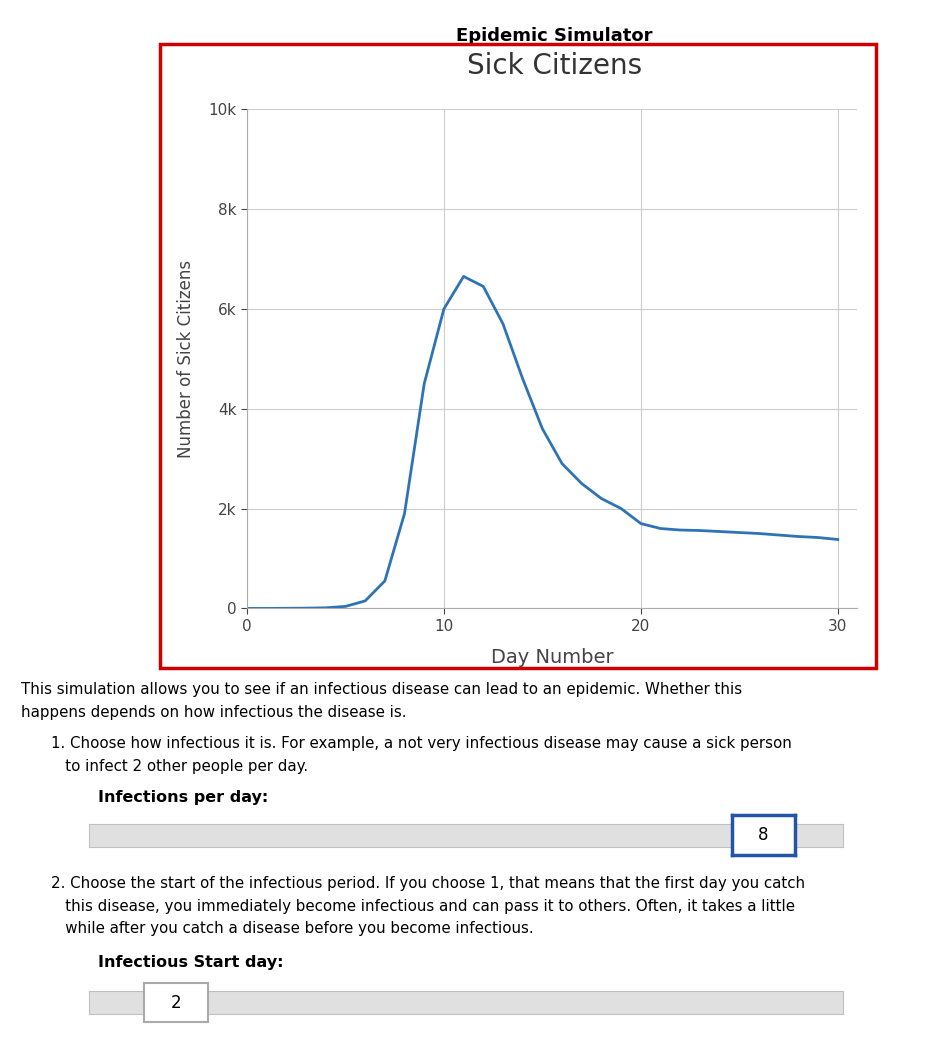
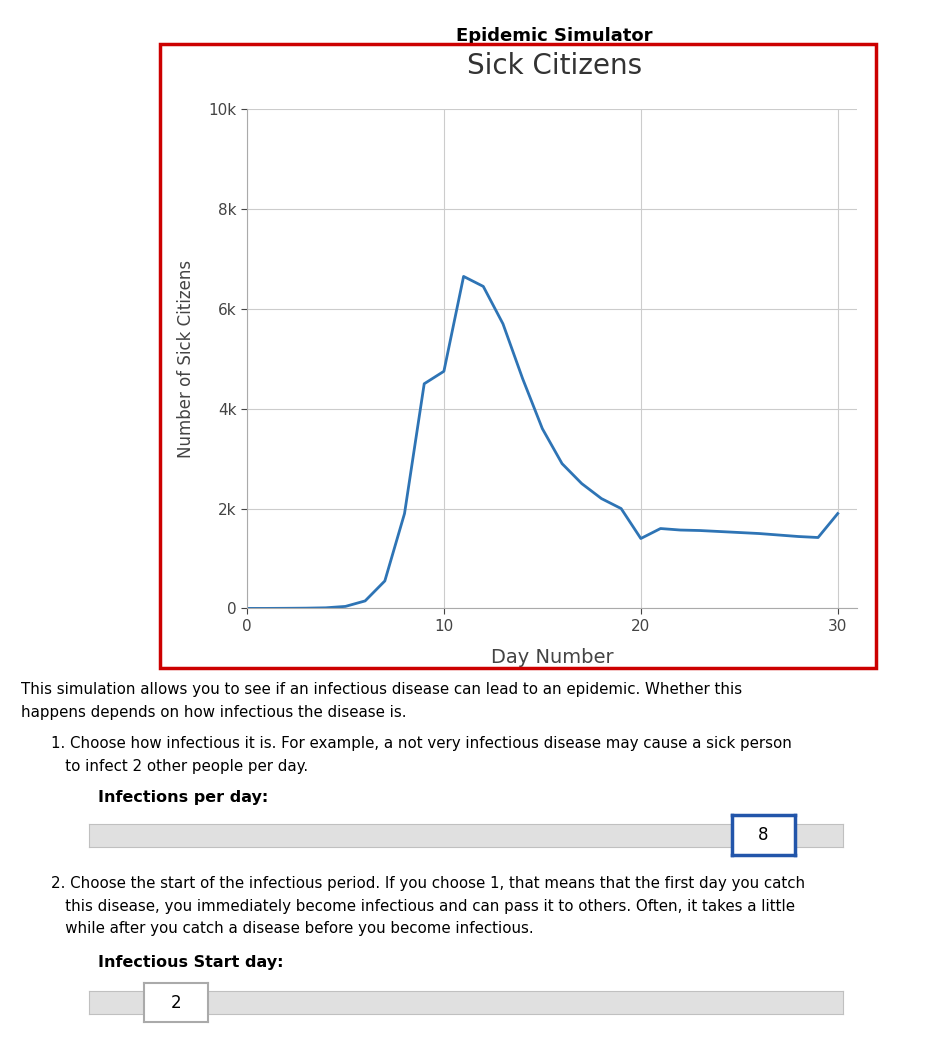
10: 6.00k -> 4.75k
20: 1.70k -> 1.40k
30: 1.38k -> 1.90k
